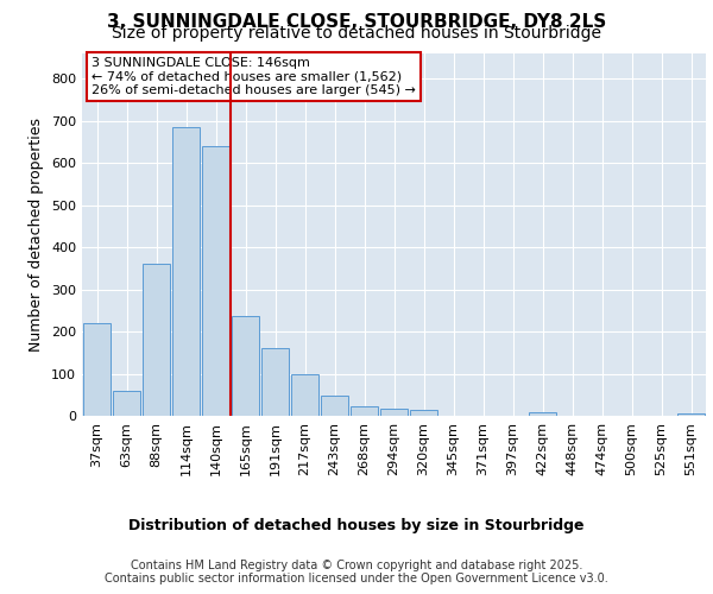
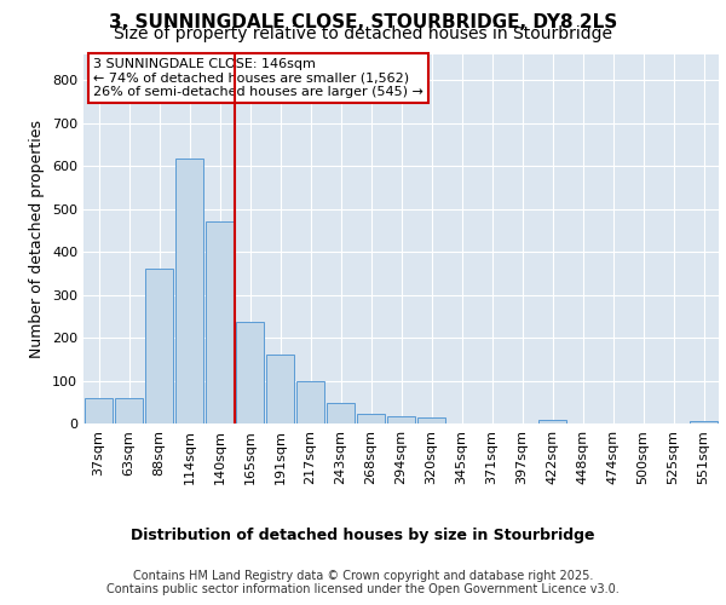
37sqm: 220 -> 60
114sqm: 685 -> 617
140sqm: 640 -> 472
